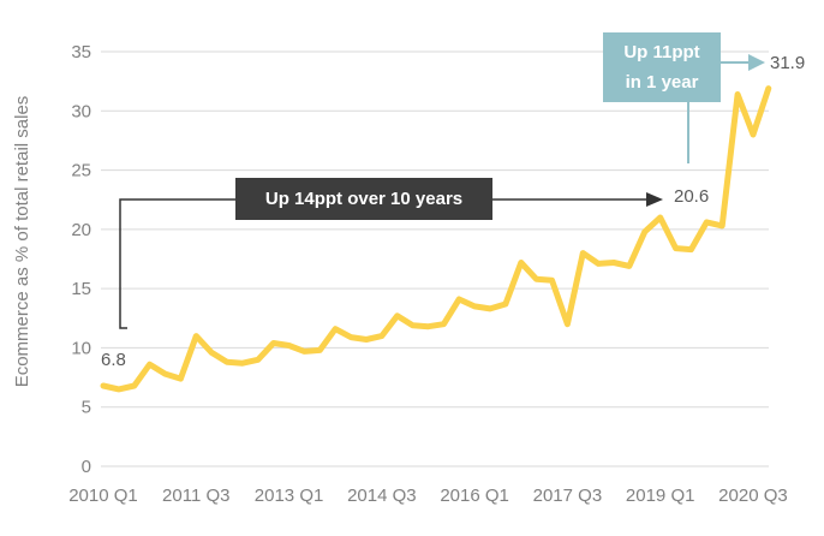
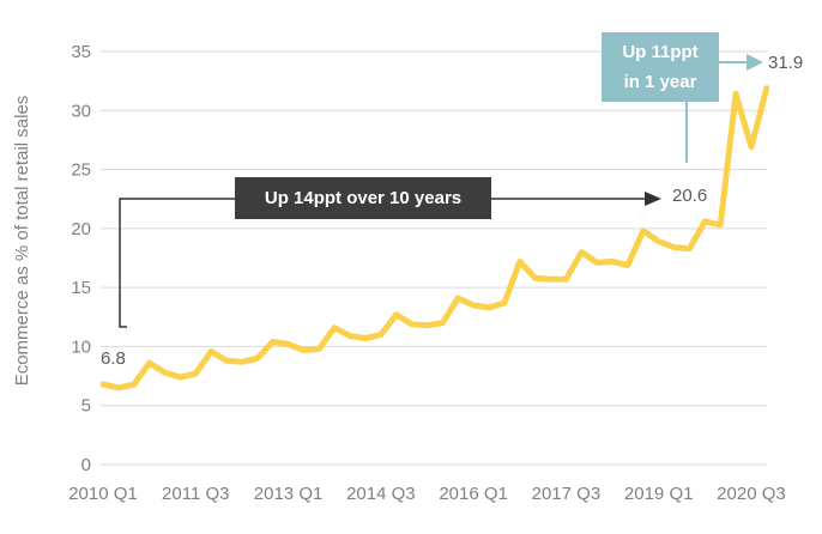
2011 Q3: 11 -> 8
2017 Q3: 12 -> 16
2019 Q1: 21 -> 19
2020 Q3: 28 -> 27
